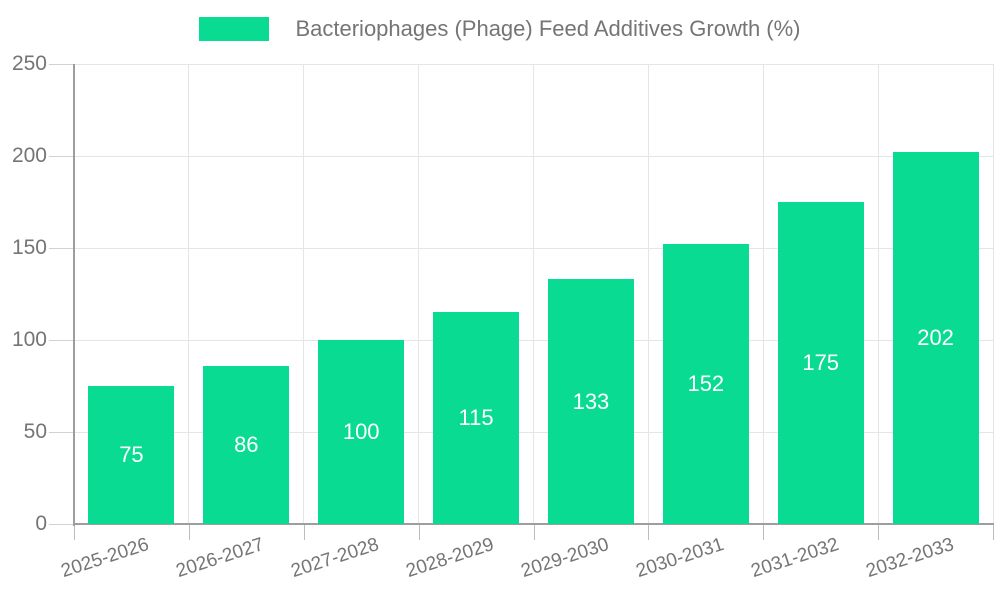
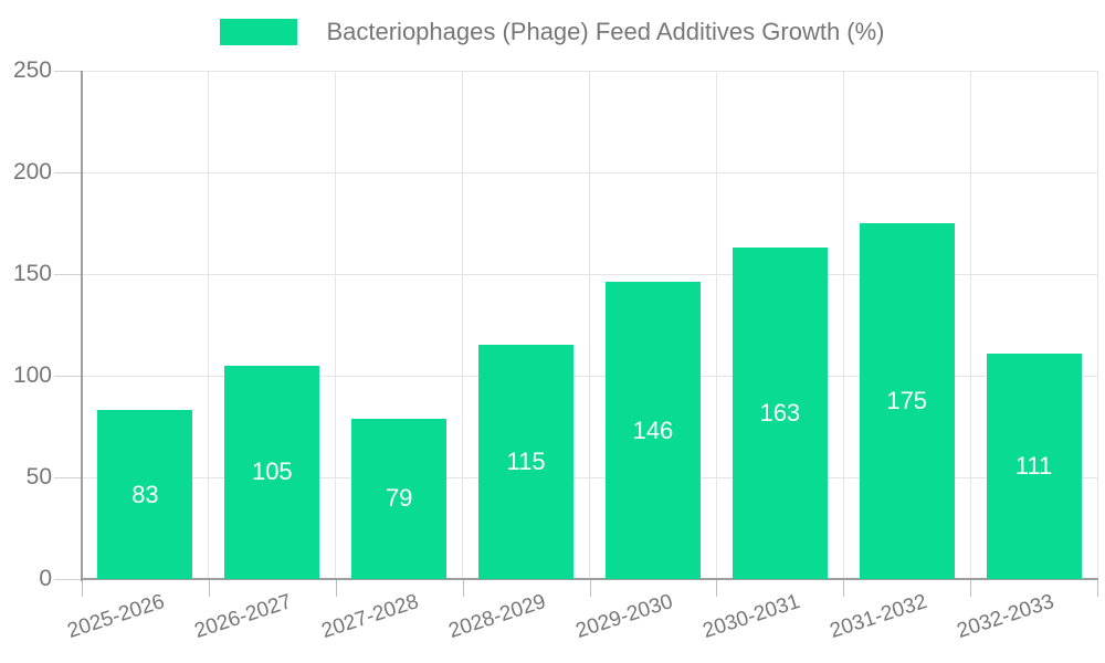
2025-2026: 75 -> 83
2026-2027: 86 -> 105
2027-2028: 100 -> 79
2029-2030: 133 -> 146
2030-2031: 152 -> 163
2032-2033: 202 -> 111
